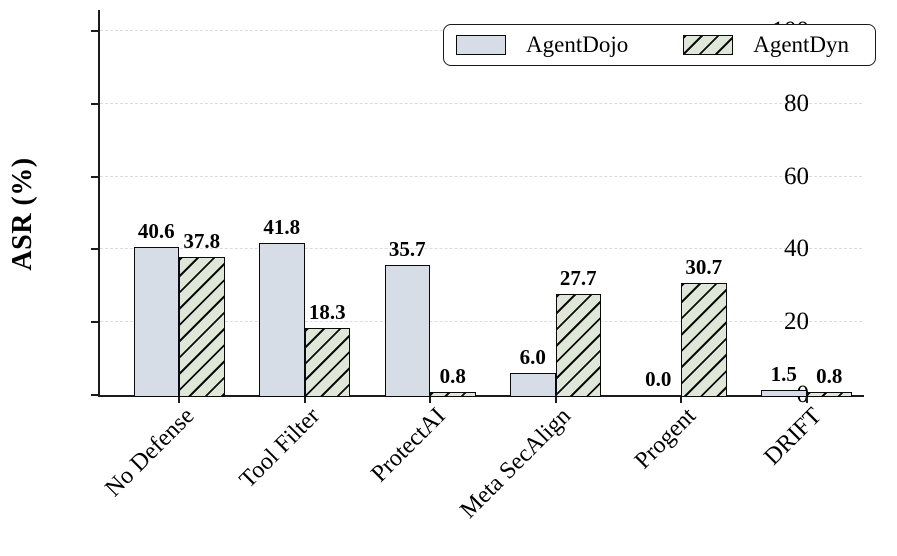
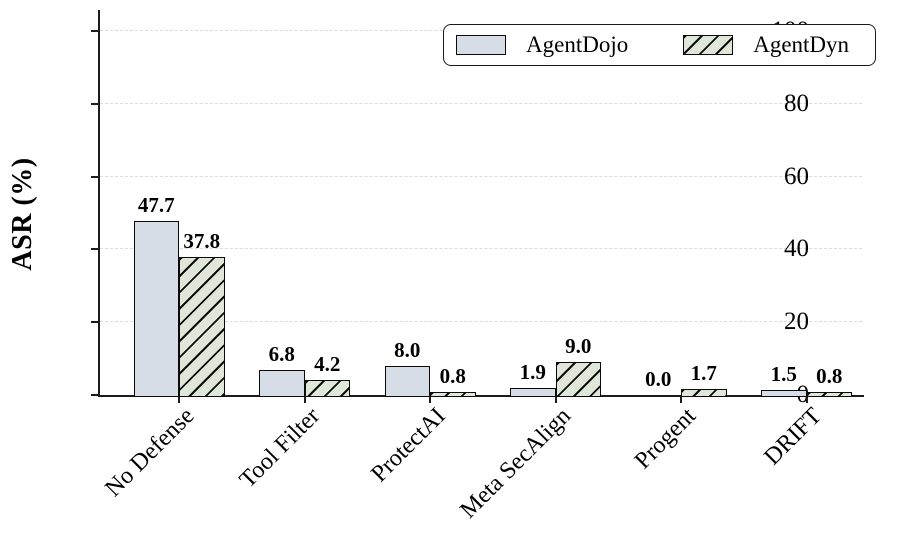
AgentDojo/No Defense: 40.6 -> 47.7
AgentDojo/Tool Filter: 41.8 -> 6.8
AgentDyn/Tool Filter: 18.3 -> 4.2
AgentDojo/ProtectAI: 35.7 -> 8.0
AgentDojo/Meta SecAlign: 6.0 -> 1.9
AgentDyn/Meta SecAlign: 27.7 -> 9.0
AgentDyn/Progent: 30.7 -> 1.7
